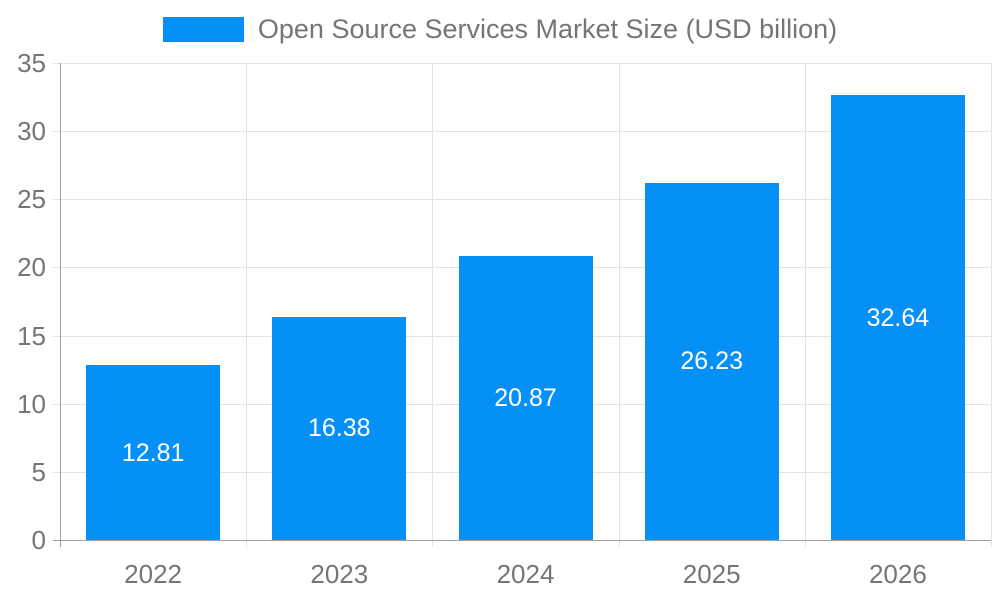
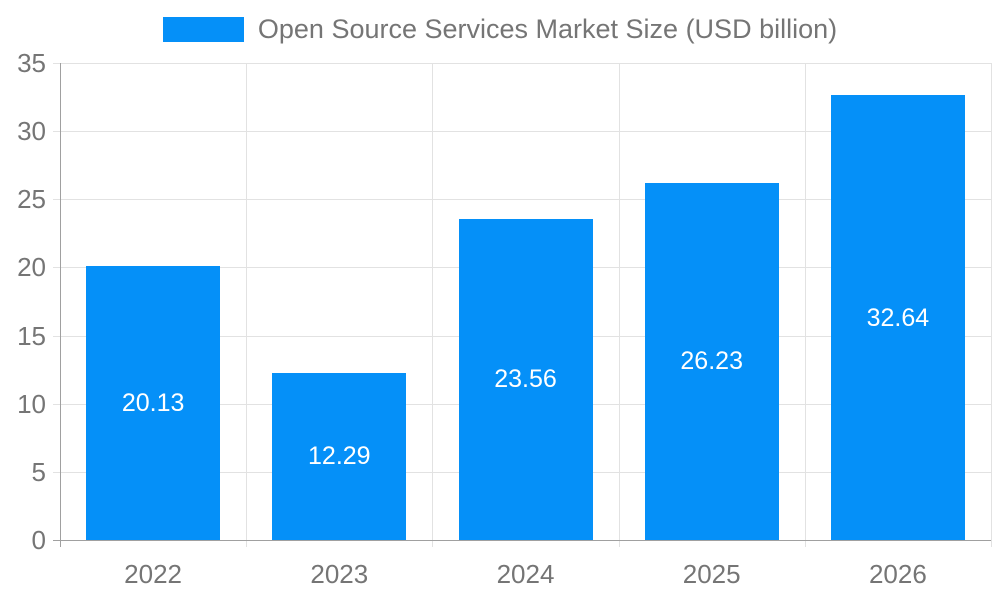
2022: 12.81 -> 20.13
2023: 16.38 -> 12.29
2024: 20.87 -> 23.56
